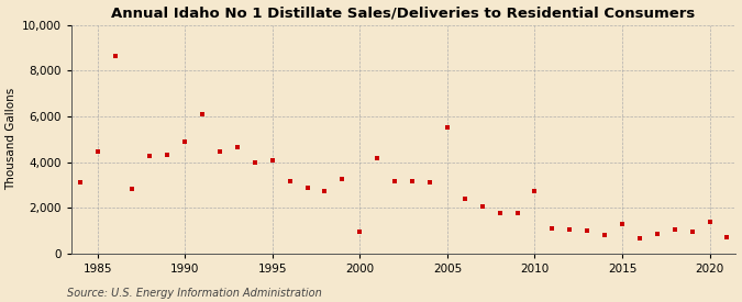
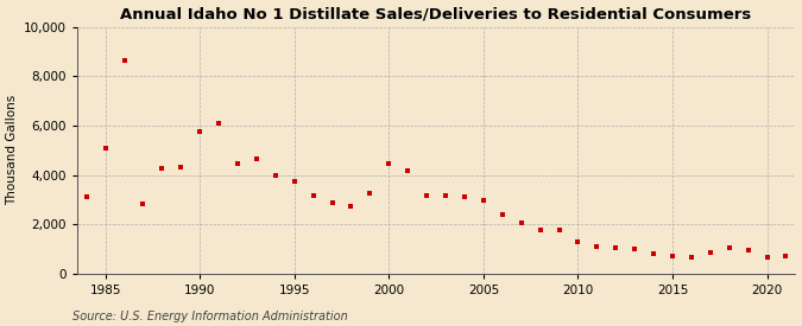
1985: 4,450 -> 5,100
1990: 4,900 -> 5,750
1995: 4,100 -> 3,750
2000: 950 -> 4,450
2005: 5,500 -> 3,000
2010: 2,750 -> 1,300
2015: 1,300 -> 750
2020: 1,400 -> 700
